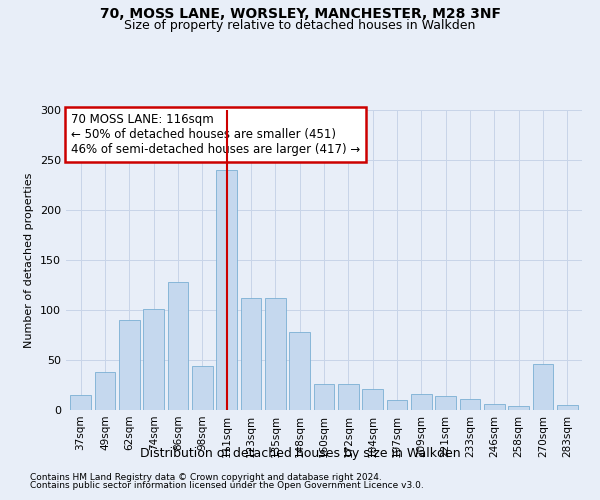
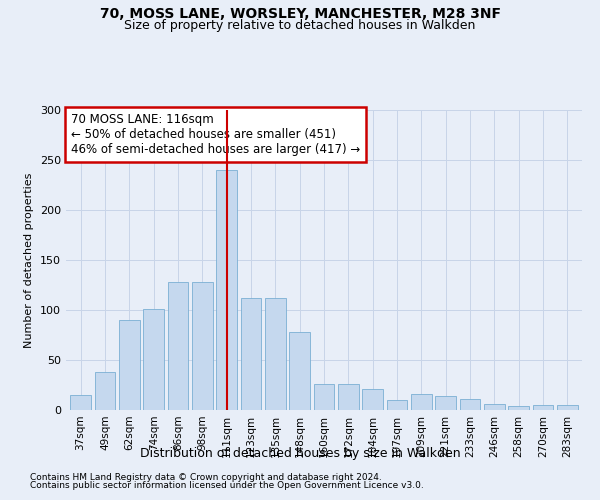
98sqm: 44 -> 128
270sqm: 46 -> 5
